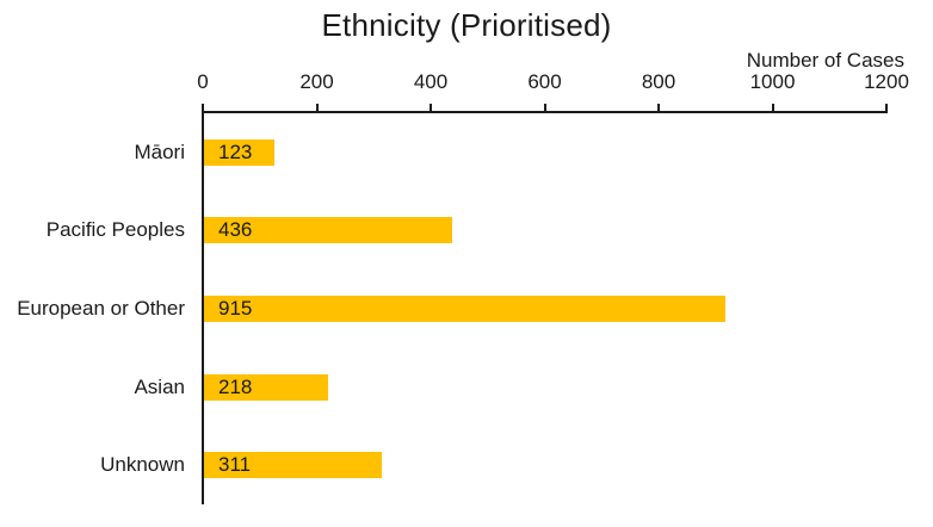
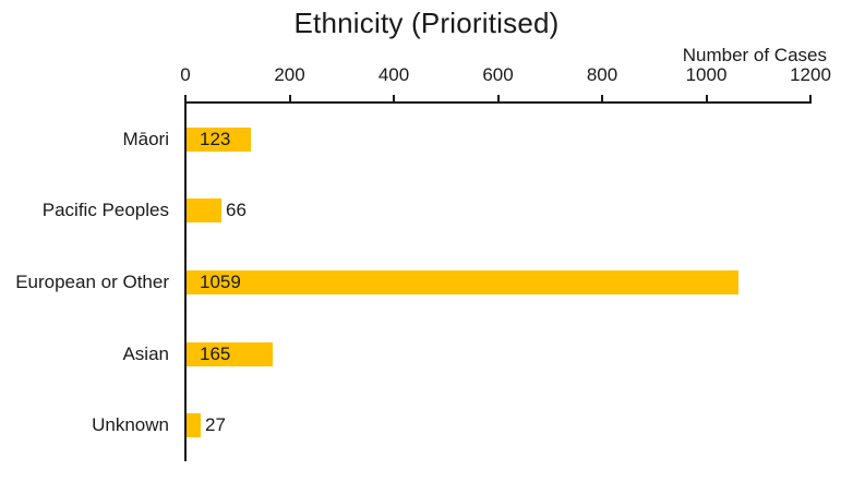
Pacific Peoples: 436 -> 66
European or Other: 915 -> 1059
Asian: 218 -> 165
Unknown: 311 -> 27
